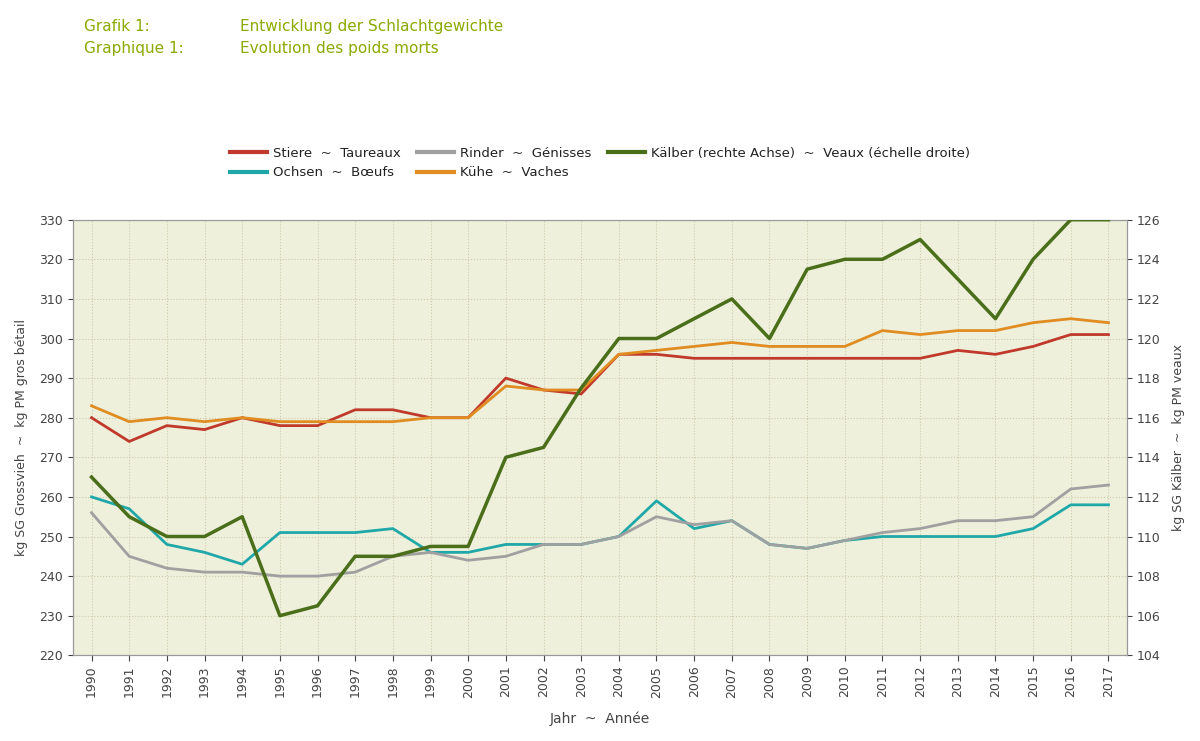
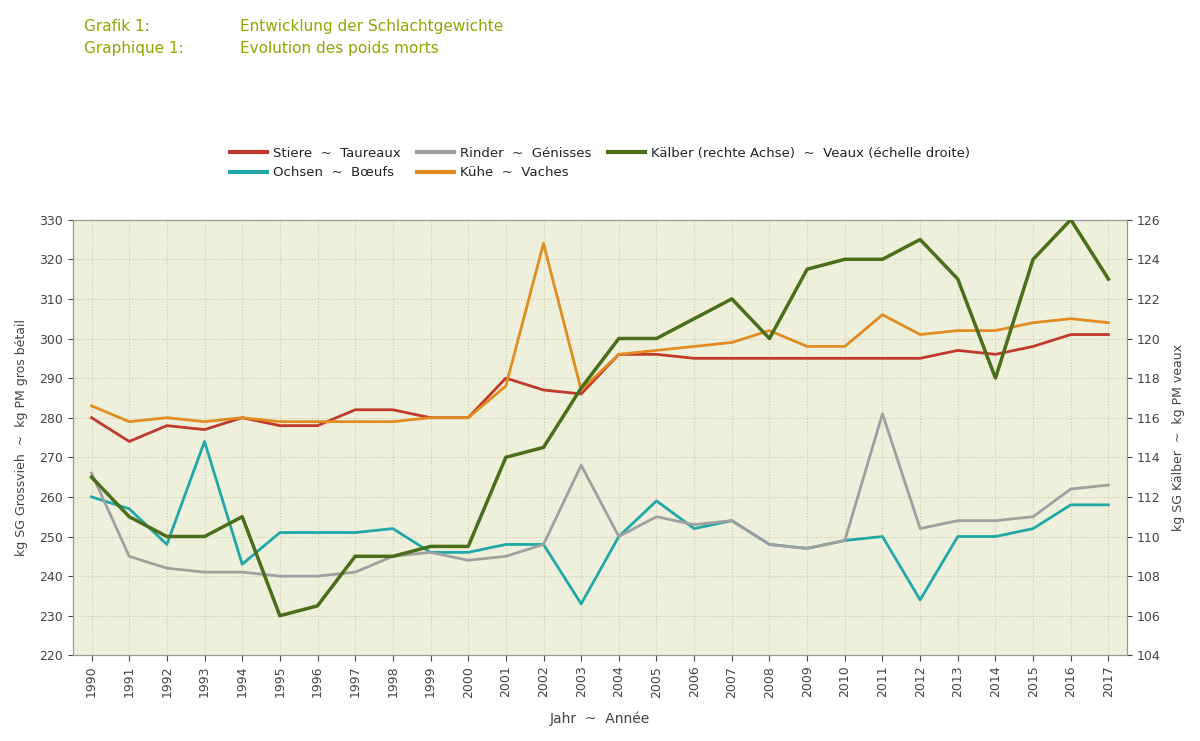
Rinder ~ Génisses/1990: 256 -> 266
Ochsen ~ Bœufs/1993: 246 -> 274
Kühe ~ Vaches/2002: 287 -> 324
Ochsen ~ Bœufs/2003: 248 -> 233
Rinder ~ Génisses/2003: 248 -> 268
Kühe ~ Vaches/2008: 298 -> 302
Kühe ~ Vaches/2011: 302 -> 306
Rinder ~ Génisses/2011: 251 -> 281
Ochsen ~ Bœufs/2012: 250 -> 234
Kälber (rechte Achse) ~ Veaux (échelle droite)/2014: 121.0 -> 118.0
Kälber (rechte Achse) ~ Veaux (échelle droite)/2017: 126.0 -> 123.0
